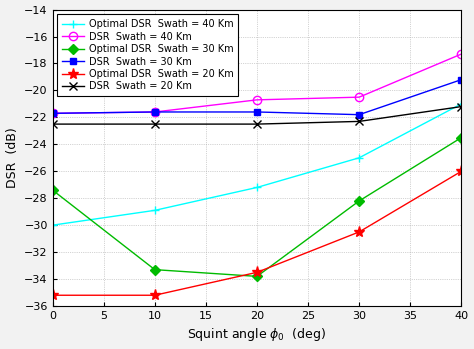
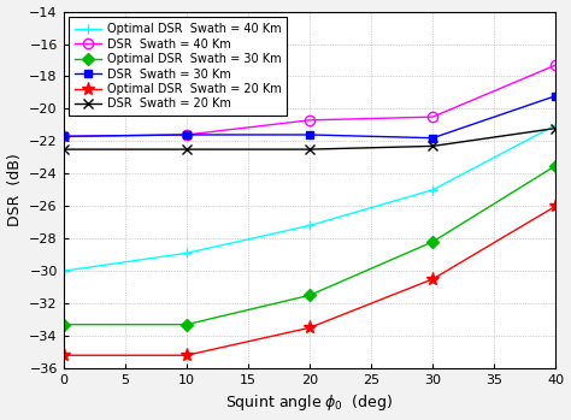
Optimal DSR Swath = 30 Km/0: -27.4 -> -33.3
Optimal DSR Swath = 30 Km/20: -33.8 -> -31.5
